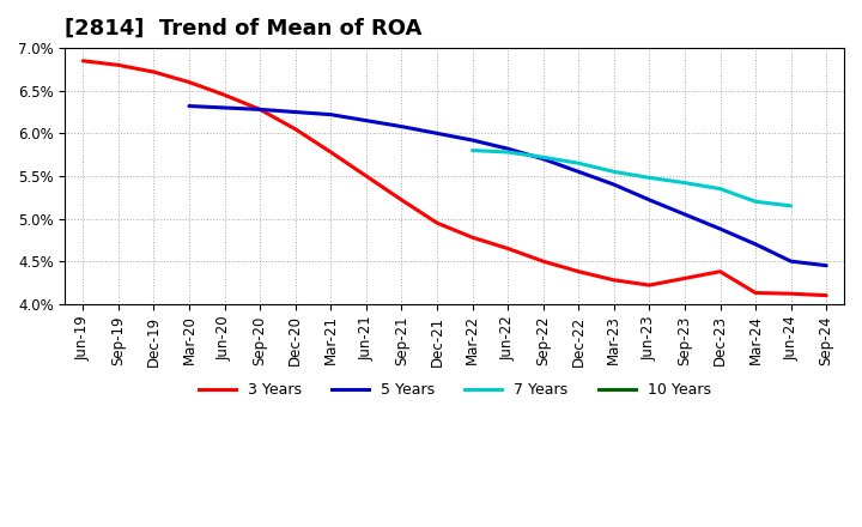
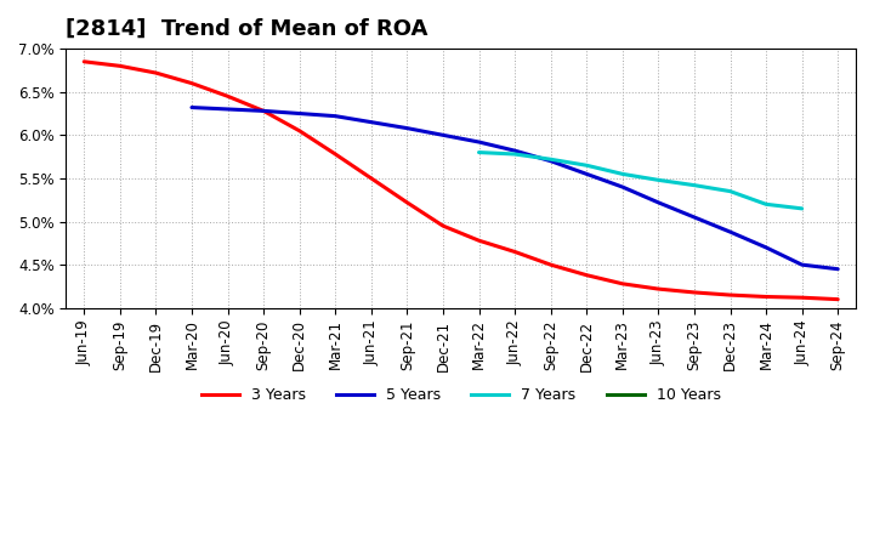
3 Years/Sep-23: 4.30% -> 4.18%
3 Years/Dec-23: 4.38% -> 4.15%
